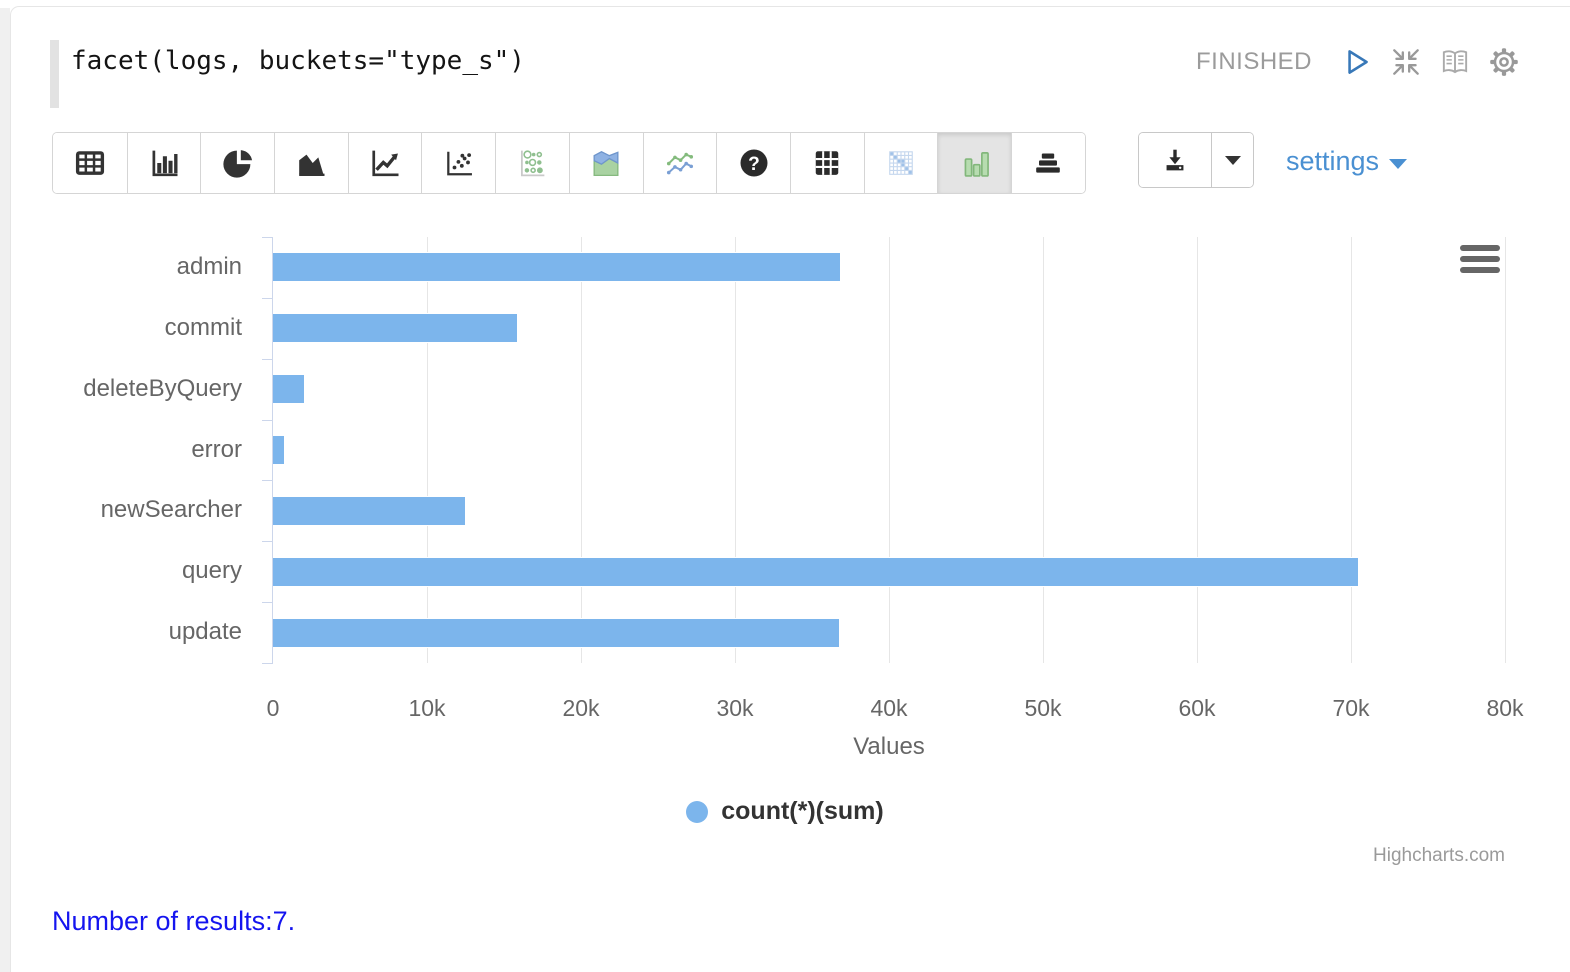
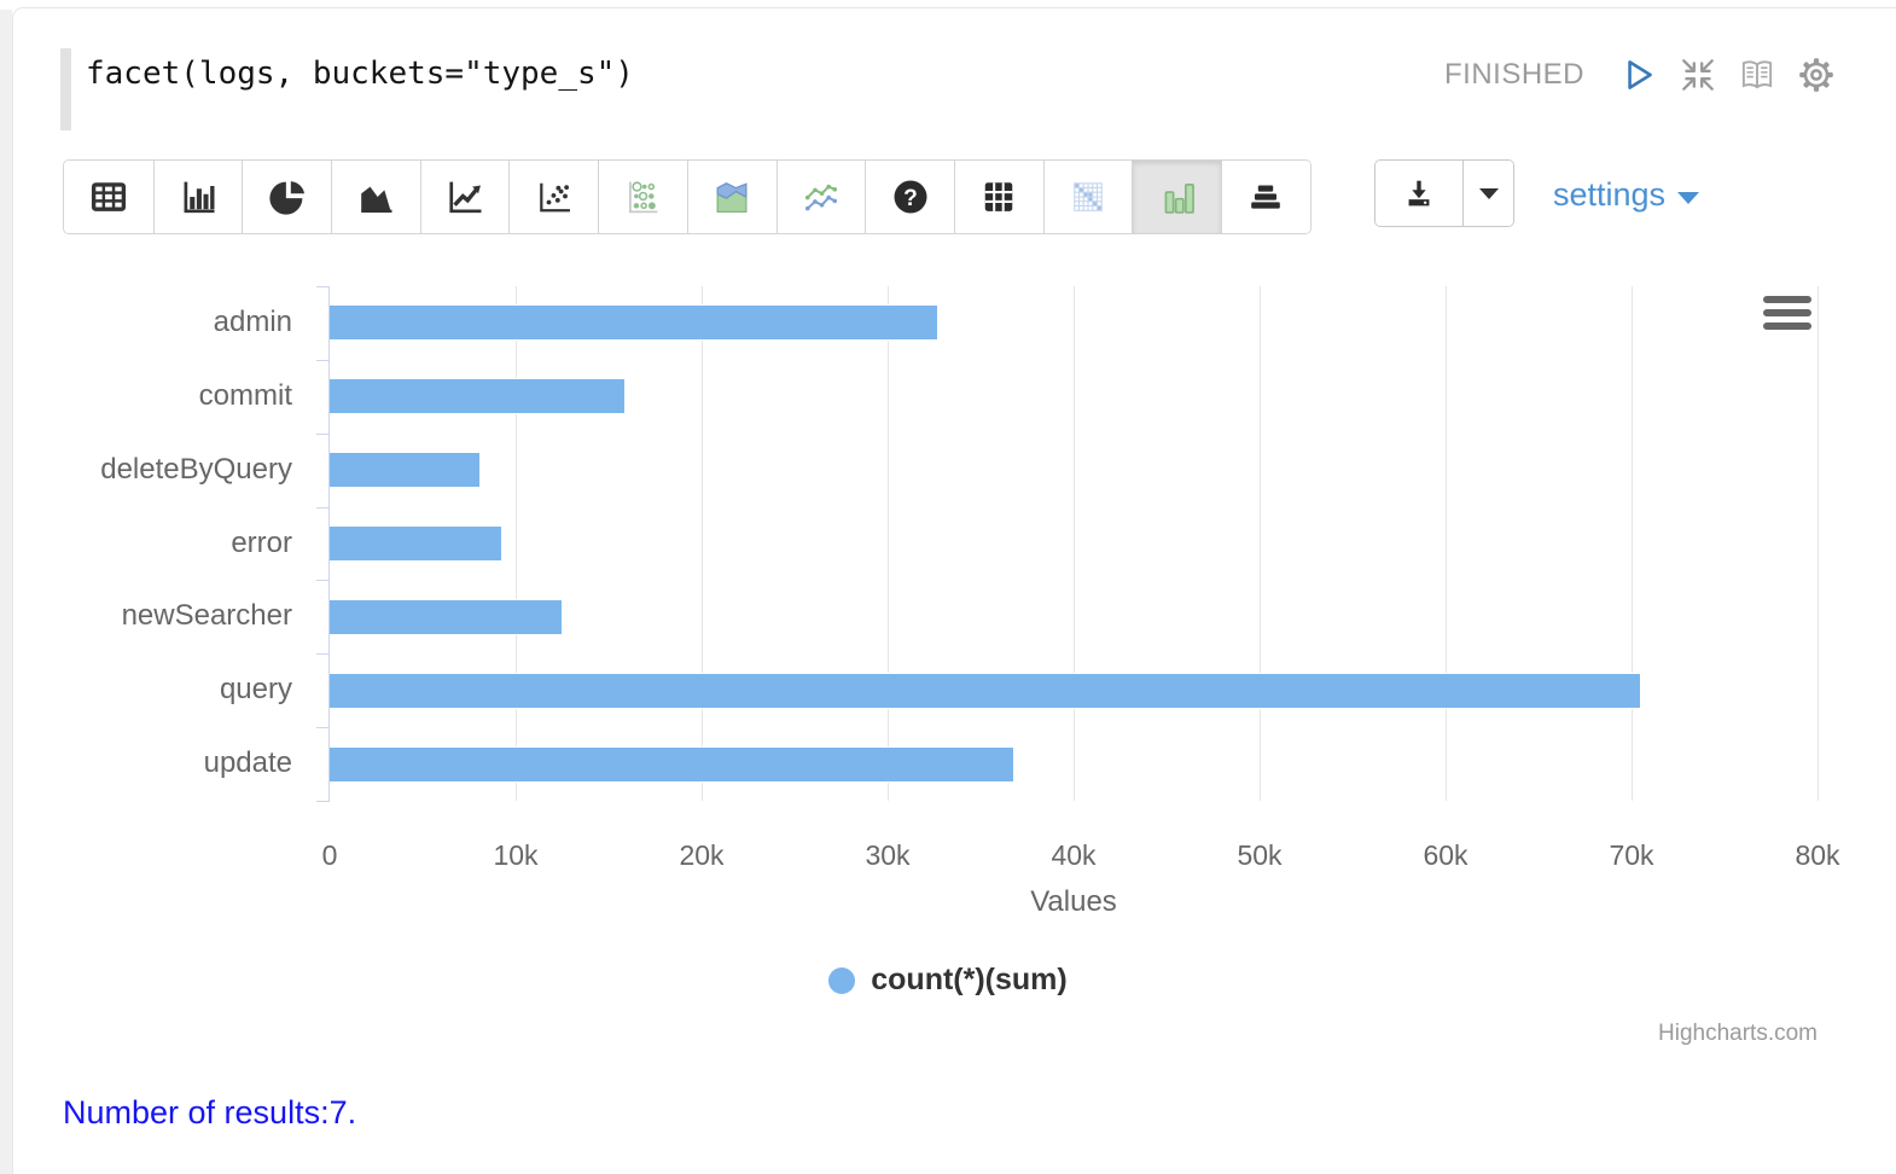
admin: 36.9k -> 32.7k
deleteByQuery: 2.1k -> 8.1k
error: 0.8k -> 9.3k
